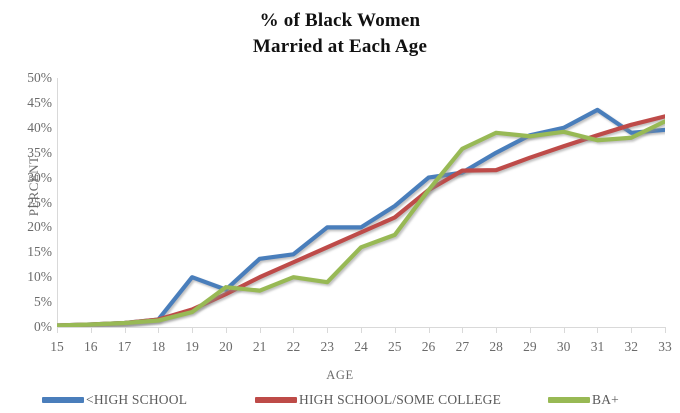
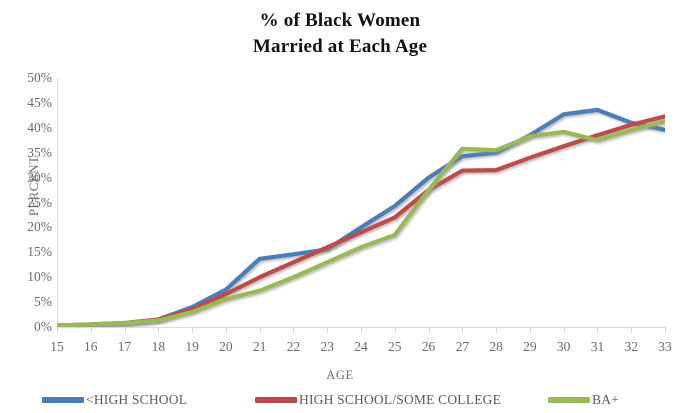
<HIGH SCHOOL/19: 10% -> 4%
BA+/20: 8% -> 6%
<HIGH SCHOOL/23: 20% -> 16%
BA+/23: 9% -> 13%
<HIGH SCHOOL/27: 31% -> 34%
BA+/28: 39% -> 36%
<HIGH SCHOOL/30: 40% -> 43%
<HIGH SCHOOL/32: 39% -> 41%
BA+/32: 38% -> 40%
